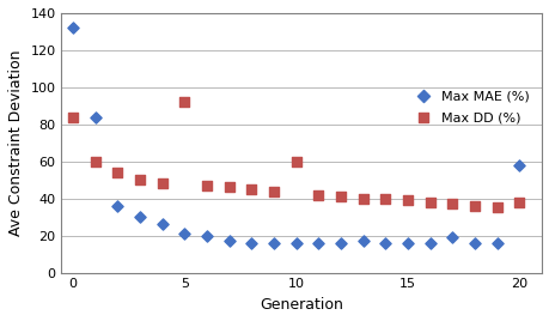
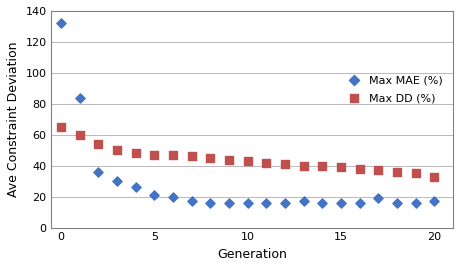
Max DD (%)/0: 84 -> 65
Max DD (%)/5: 92 -> 47
Max DD (%)/10: 60 -> 43
Max MAE (%)/20: 58 -> 17
Max DD (%)/20: 38 -> 33
